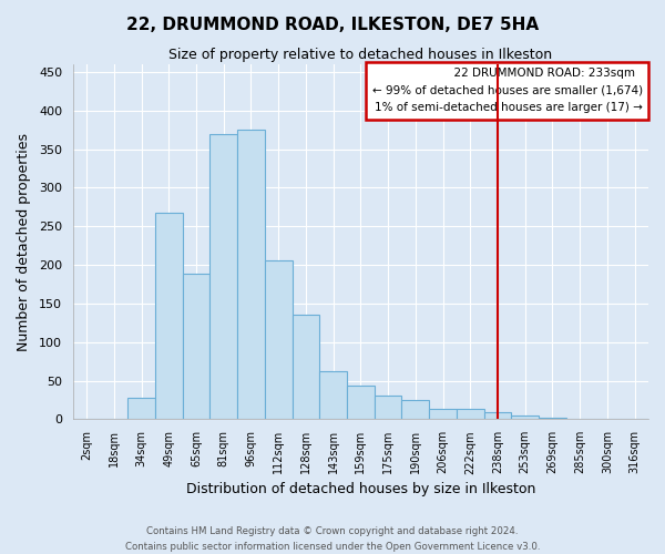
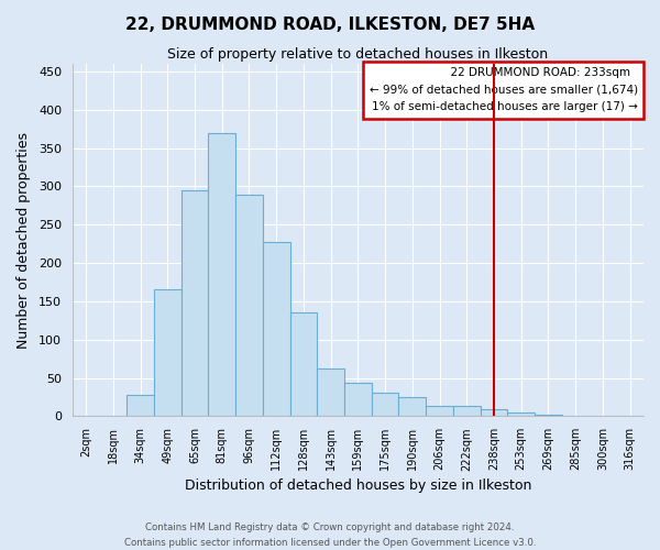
49sqm: 268 -> 165
65sqm: 188 -> 295
96sqm: 376 -> 289
112sqm: 206 -> 228
